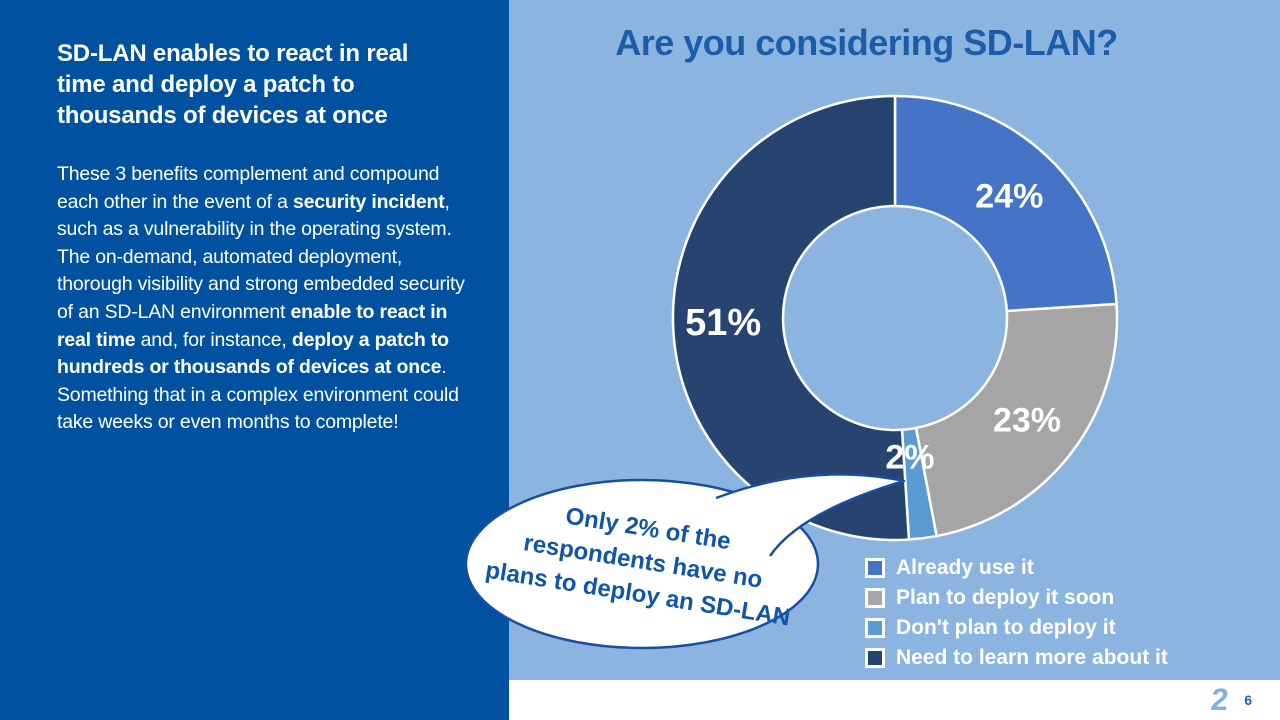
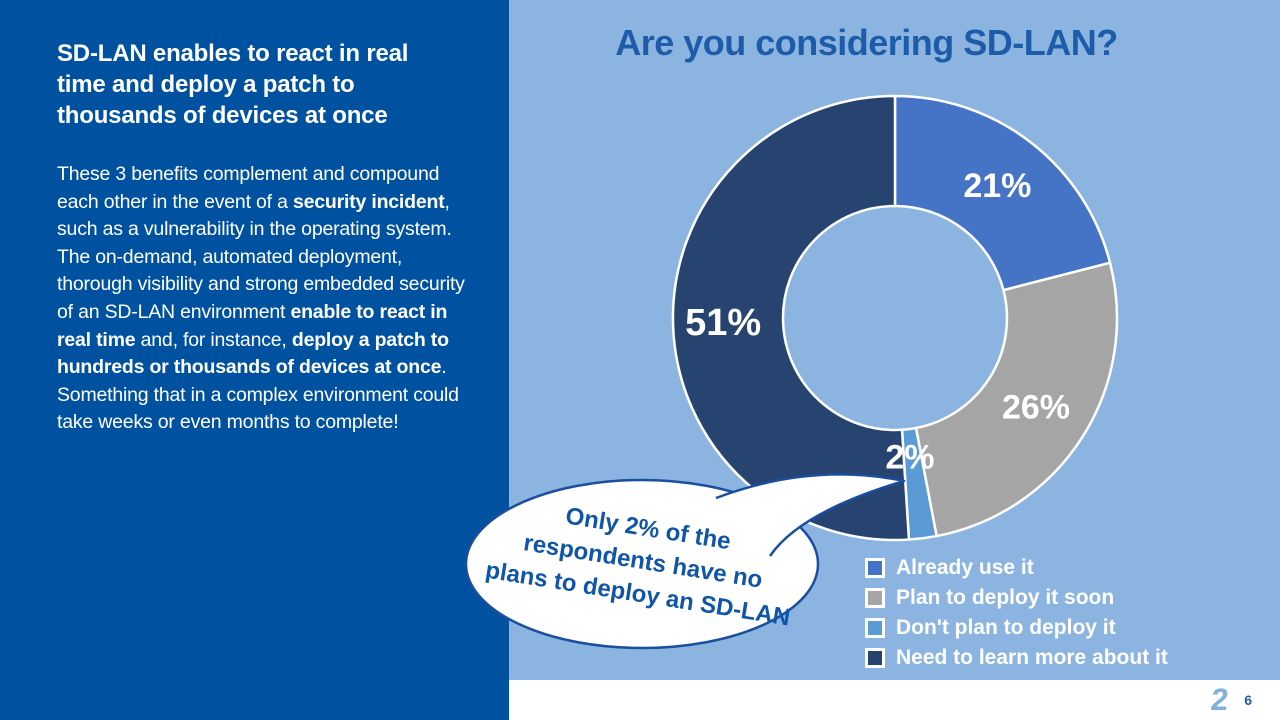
Already use it: 24% -> 21%
Plan to deploy it soon: 23% -> 26%
